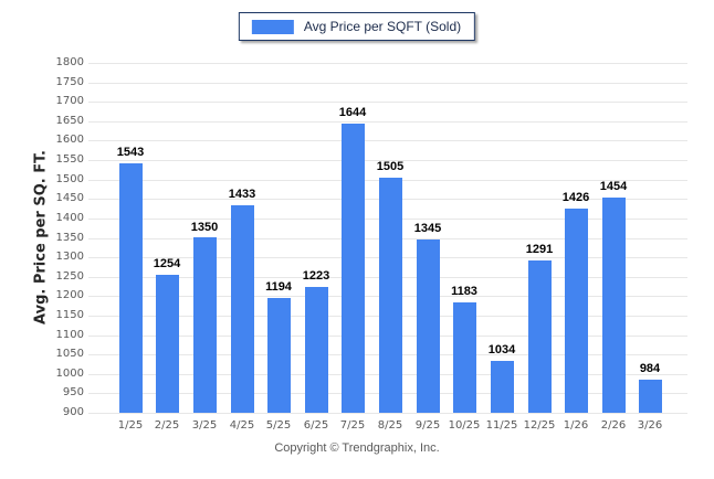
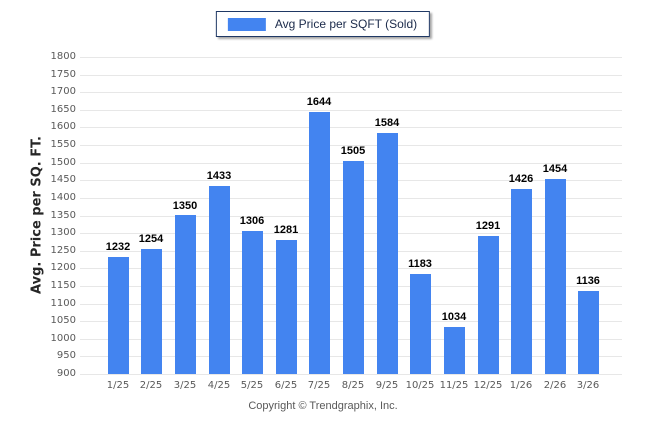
1/25: 1543 -> 1232
5/25: 1194 -> 1306
6/25: 1223 -> 1281
9/25: 1345 -> 1584
3/26: 984 -> 1136
